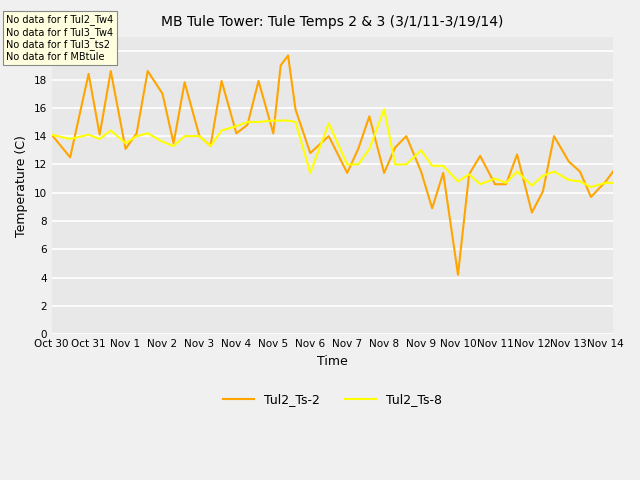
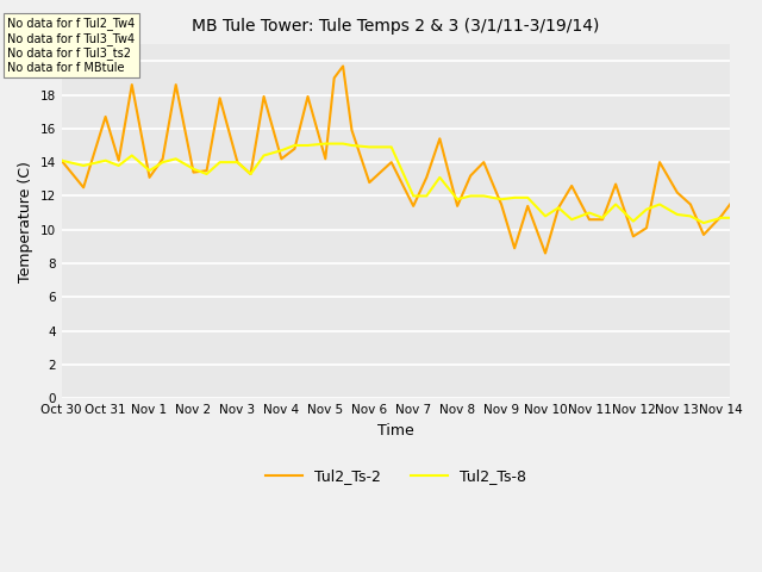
Tul2_Ts-2/Oct 31: 18.4 -> 16.7
Tul2_Ts-2/Nov 2: 17.0 -> 13.4
Tul2_Ts-8/Nov 6: 11.4 -> 14.9
Tul2_Ts-8/Nov 8: 15.9 -> 11.8
Tul2_Ts-8/Nov 9: 13.0 -> 11.8
Tul2_Ts-2/Nov 10: 4.2 -> 8.6
Tul2_Ts-2/Nov 12: 8.6 -> 9.6
